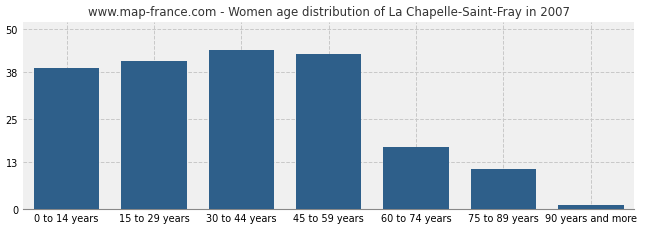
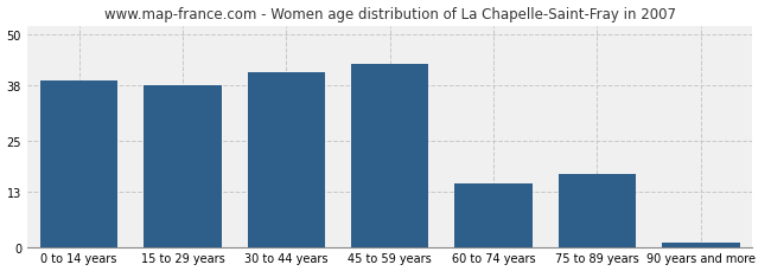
15 to 29 years: 41 -> 38
30 to 44 years: 44 -> 41
60 to 74 years: 17 -> 15
75 to 89 years: 11 -> 17
